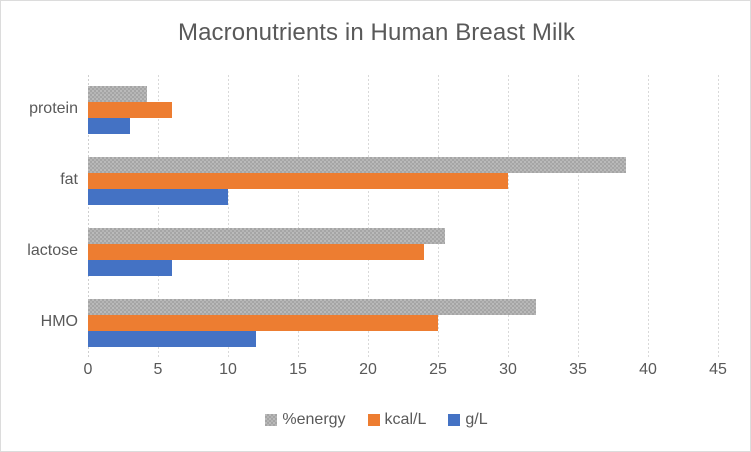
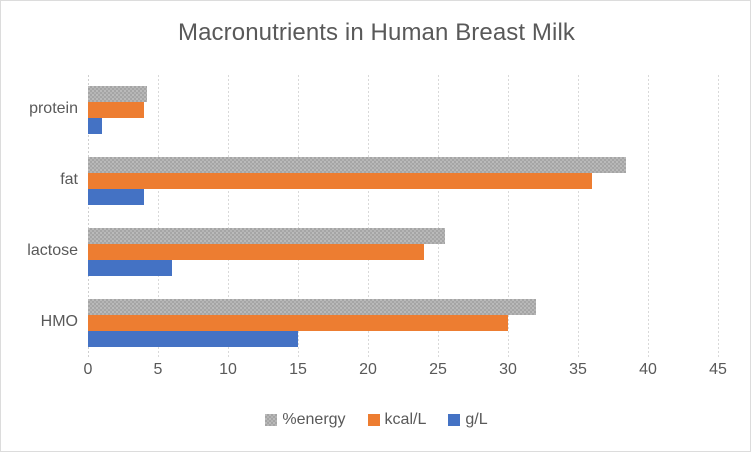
kcal/L/protein: 6 -> 4
g/L/protein: 3 -> 1
kcal/L/fat: 30 -> 36
g/L/fat: 10 -> 4
kcal/L/HMO: 25 -> 30
g/L/HMO: 12 -> 15
